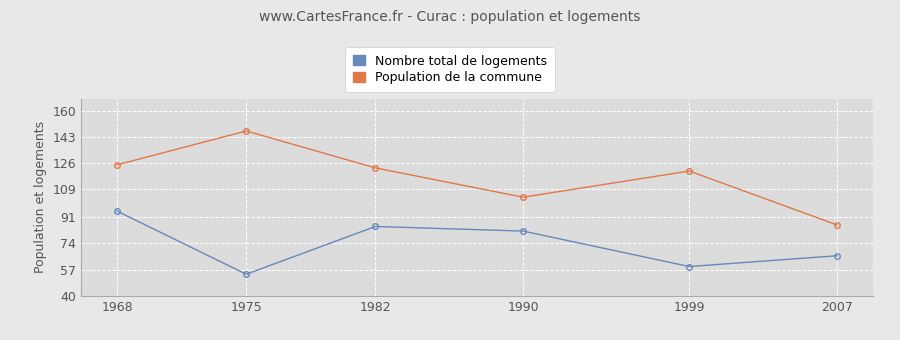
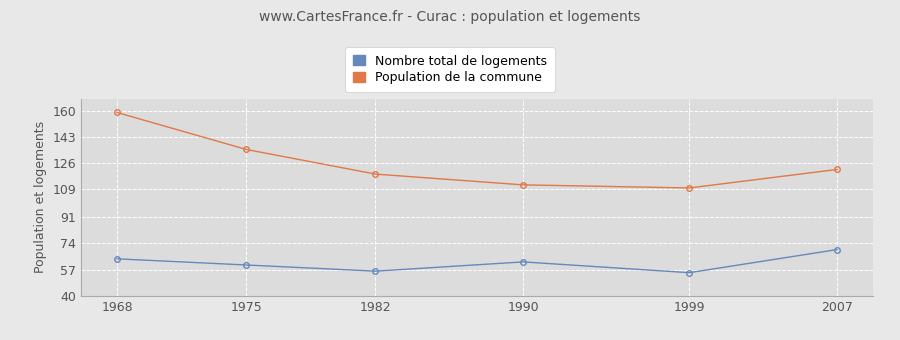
Nombre total de logements/1968: 95 -> 64
Population de la commune/1968: 125 -> 159
Nombre total de logements/1975: 54 -> 60
Population de la commune/1975: 147 -> 135
Nombre total de logements/1982: 85 -> 56
Population de la commune/1982: 123 -> 119
Nombre total de logements/1990: 82 -> 62
Population de la commune/1990: 104 -> 112
Nombre total de logements/1999: 59 -> 55
Population de la commune/1999: 121 -> 110
Nombre total de logements/2007: 66 -> 70
Population de la commune/2007: 86 -> 122
